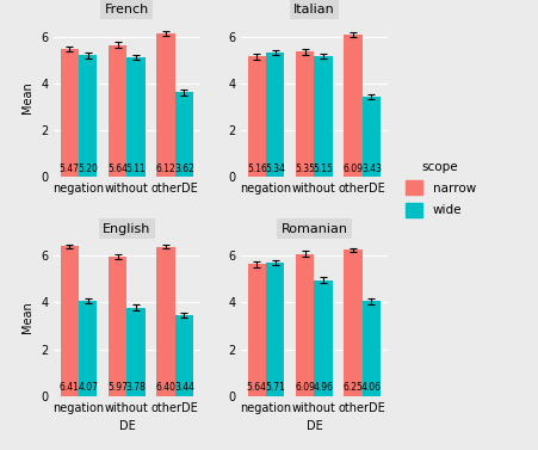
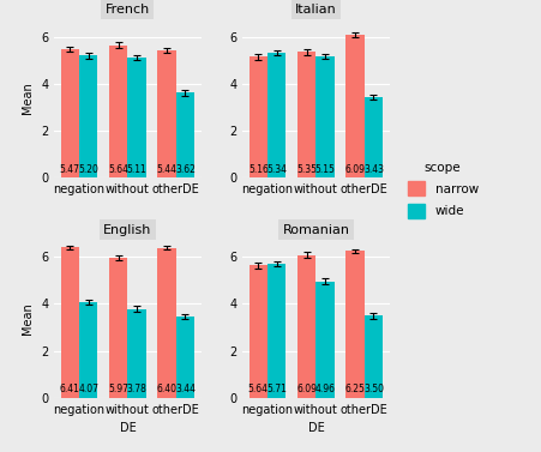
French/narrow/otherDE: 6.12 -> 5.44
Romanian/wide/otherDE: 4.06 -> 3.50
